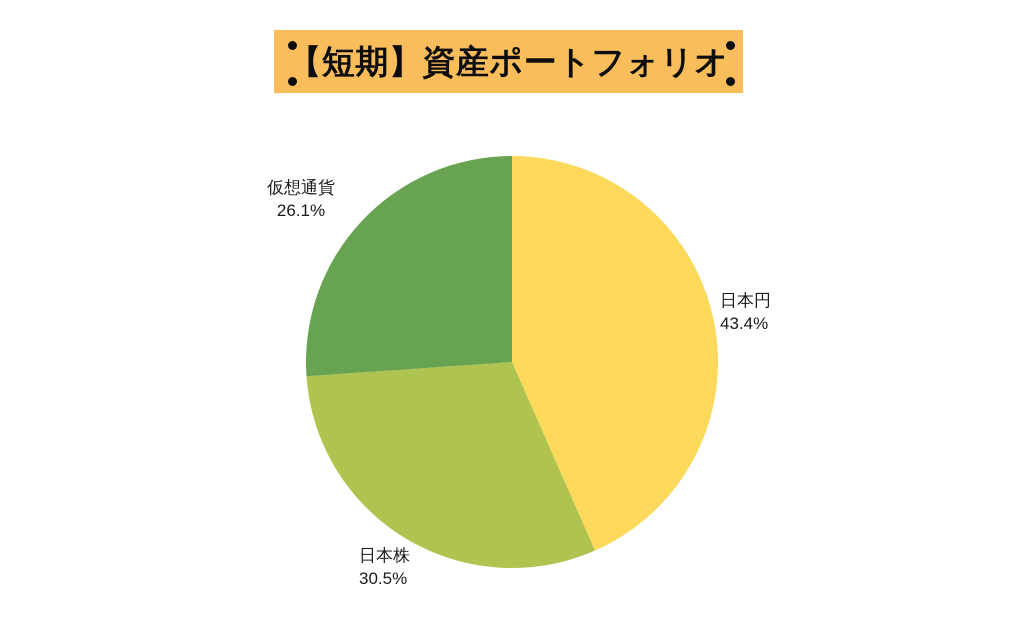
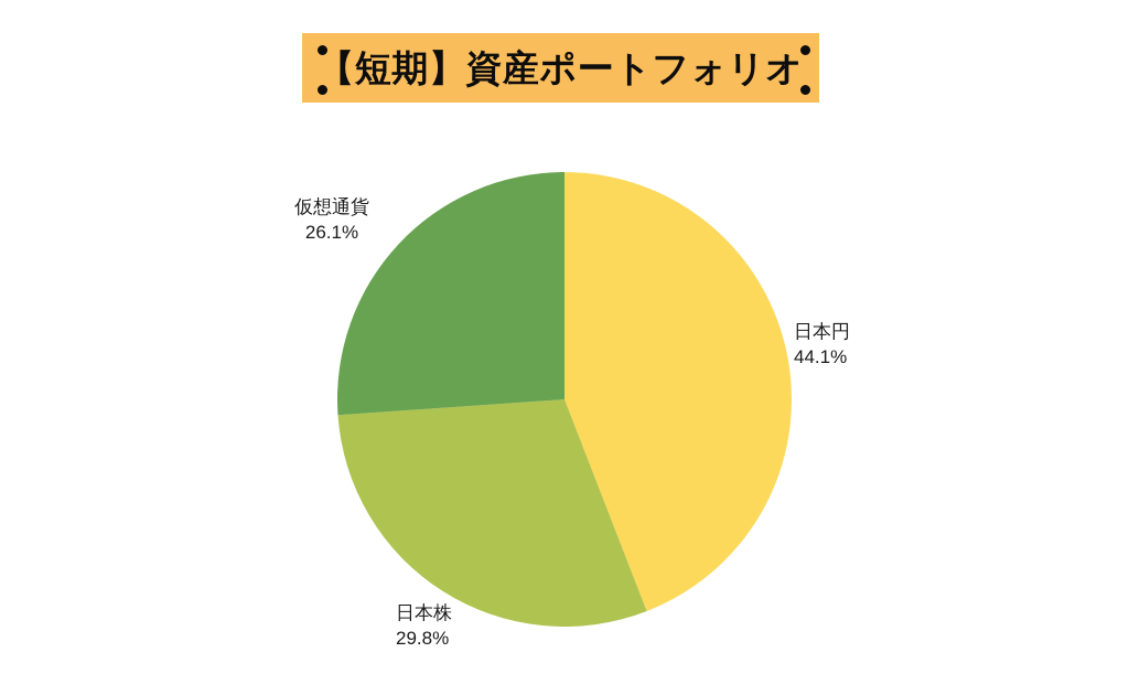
日本円: 43.4% -> 44.1%
日本株: 30.5% -> 29.8%
